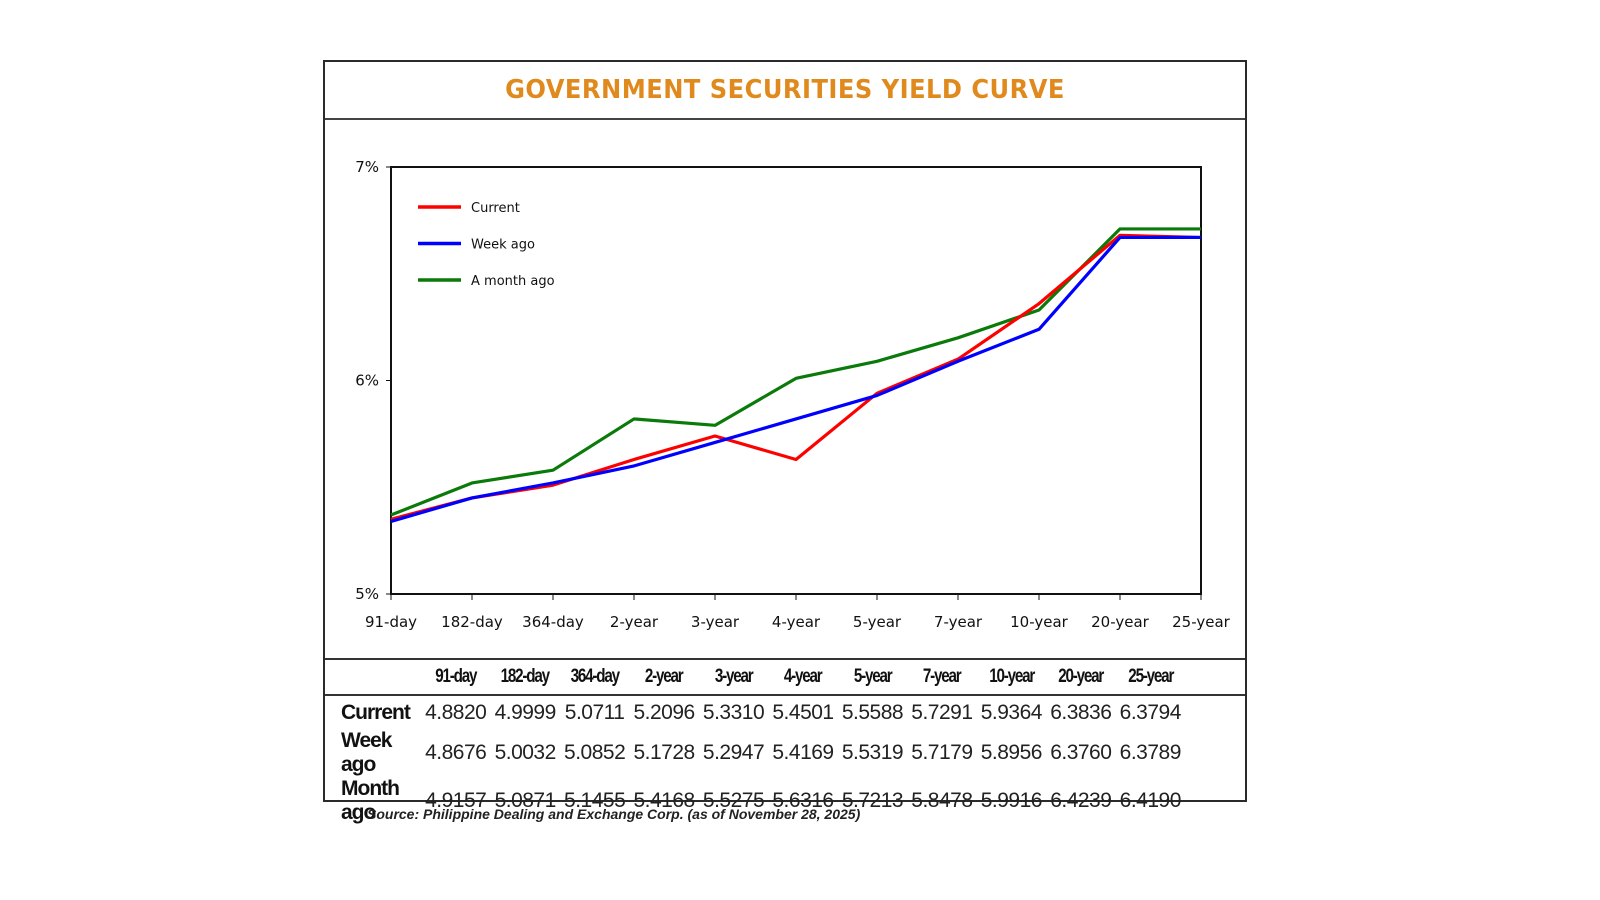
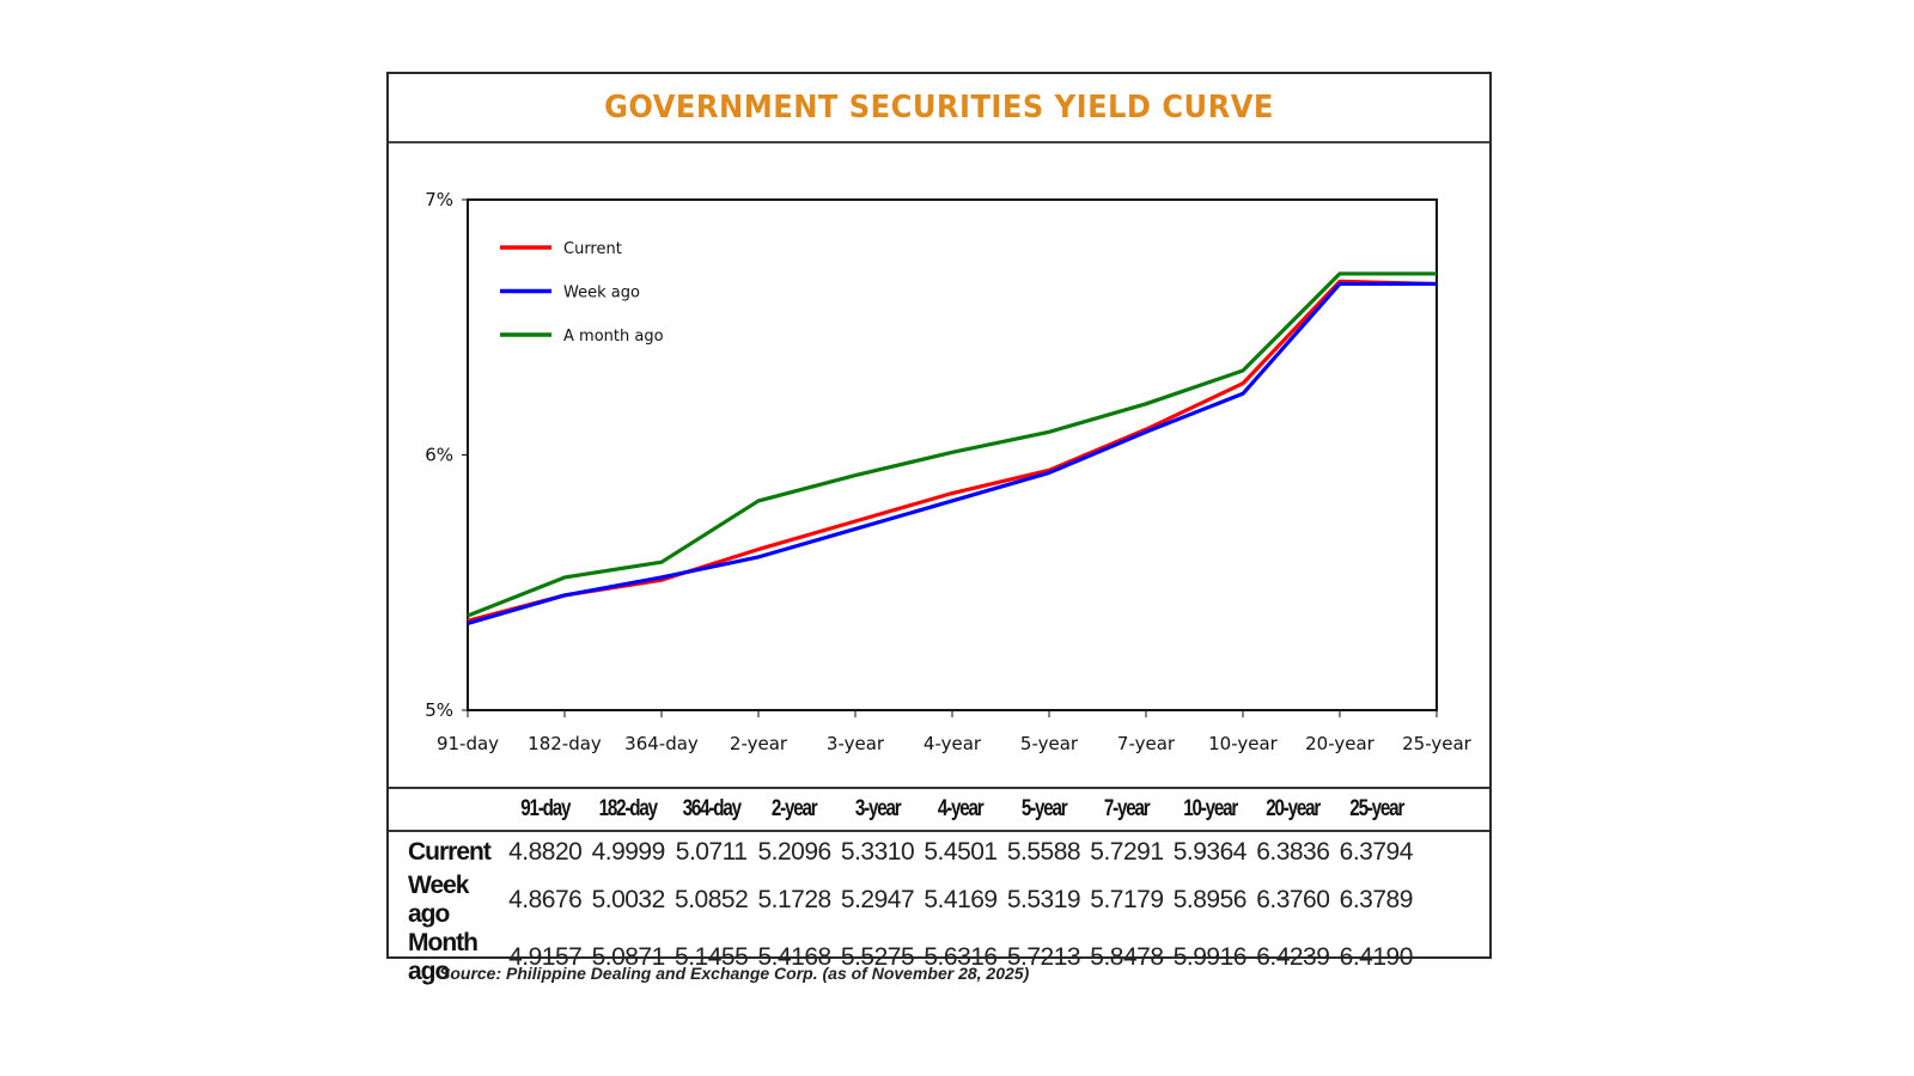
A month ago/3-year: 5.79% -> 5.92%
Current/4-year: 5.63% -> 5.85%
Current/10-year: 6.36% -> 6.28%
